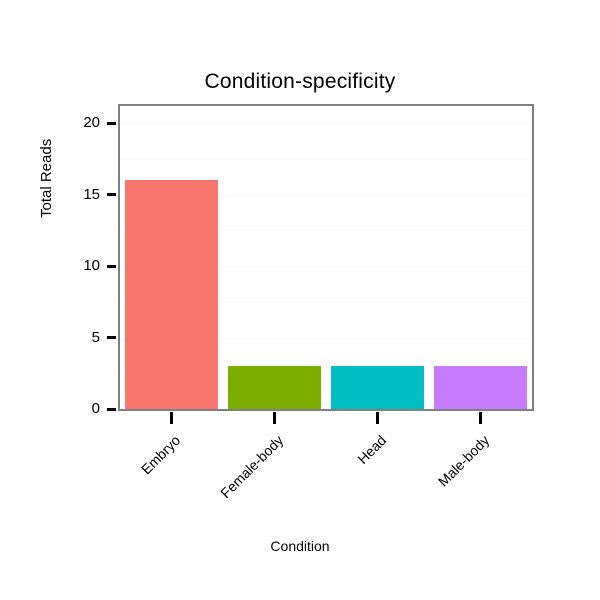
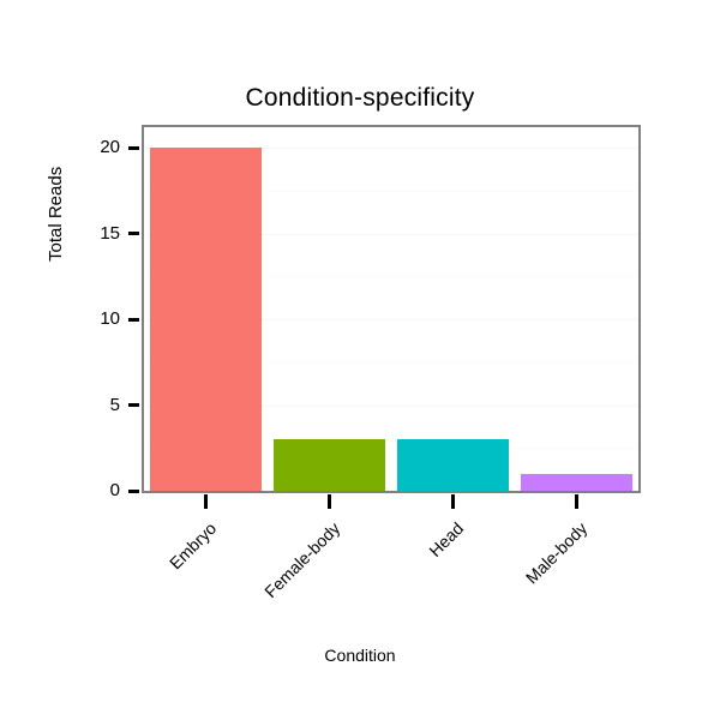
Embryo: 16 -> 20
Male-body: 3 -> 1
